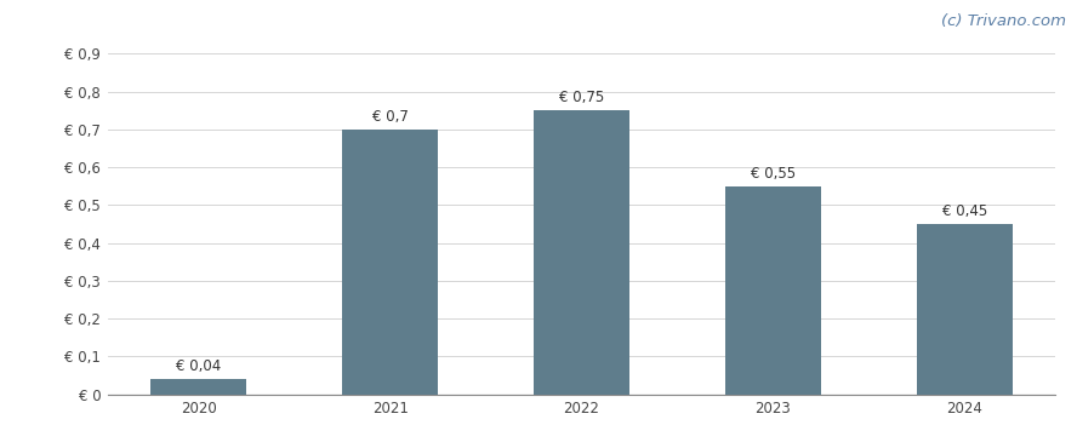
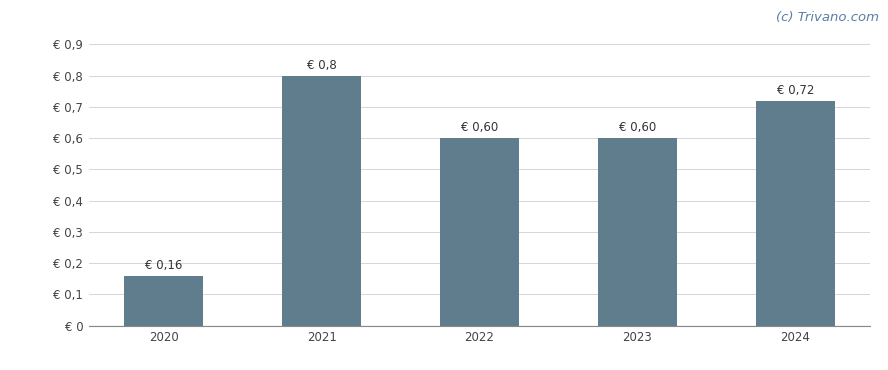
2020: 0,04 -> 0,16
2021: 0,7 -> 0,8
2022: 0,75 -> 0,60
2023: 0,55 -> 0,60
2024: 0,45 -> 0,72
